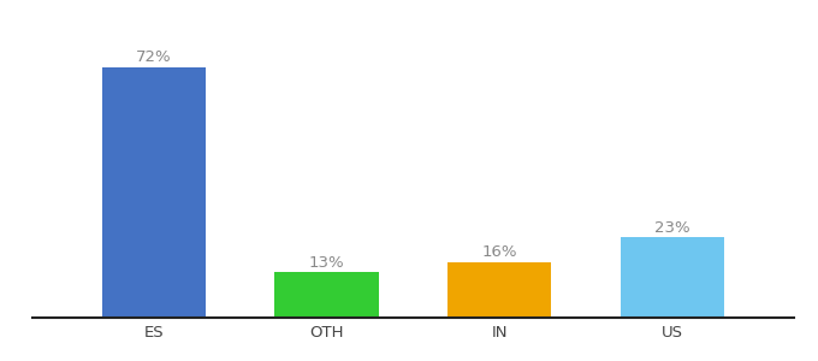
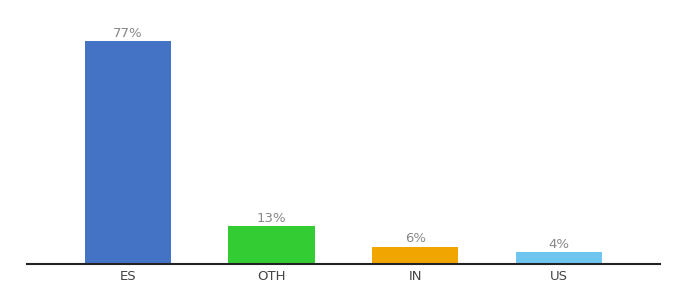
ES: 72% -> 77%
IN: 16% -> 6%
US: 23% -> 4%
